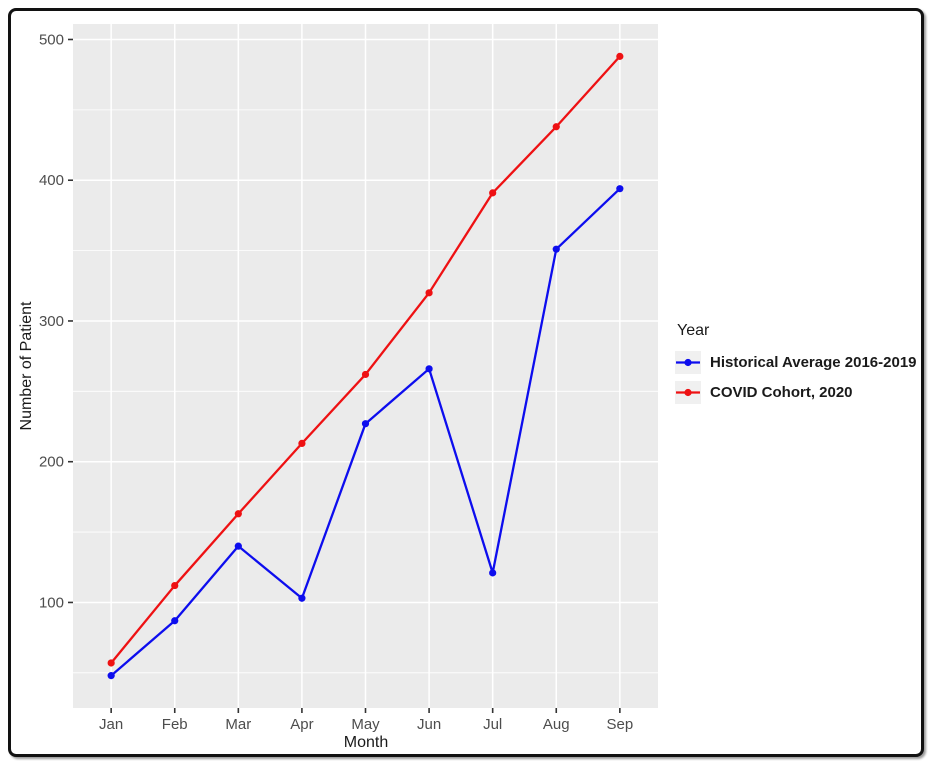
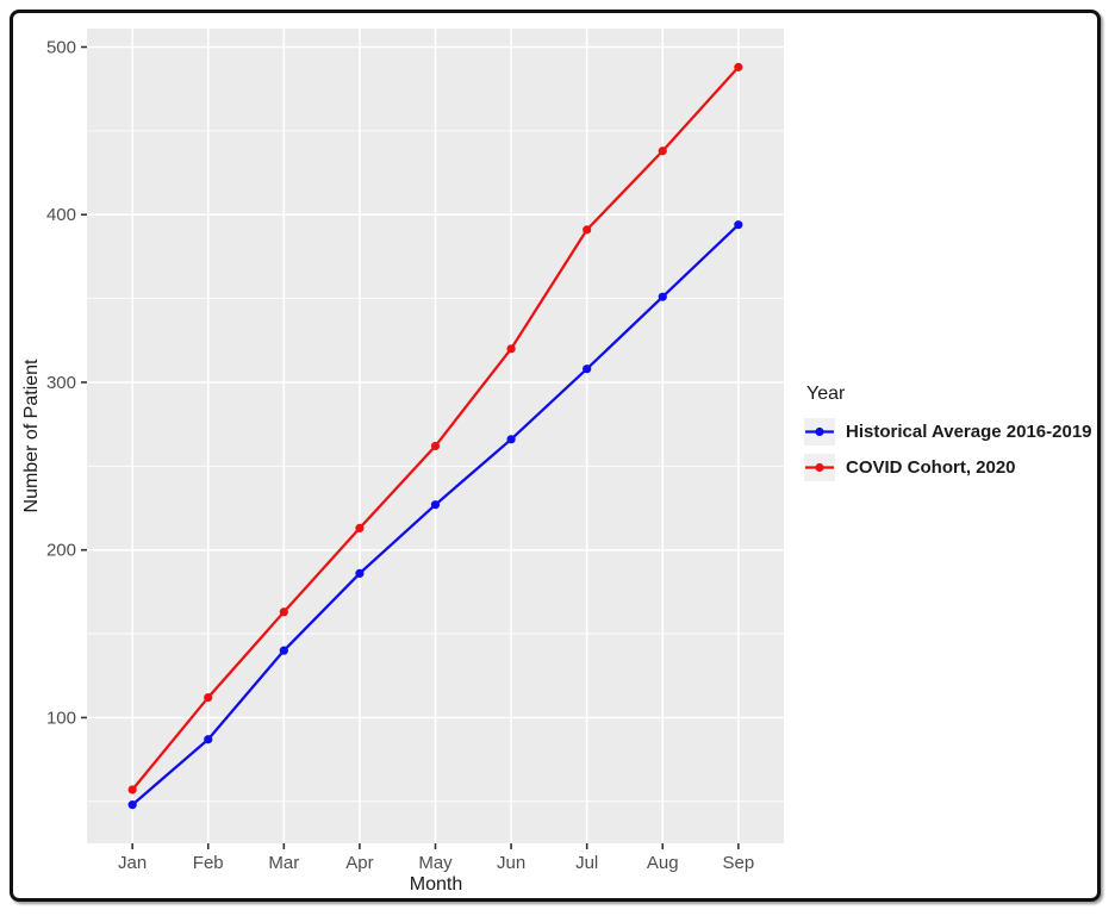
Historical Average 2016-2019/Apr: 103 -> 186
Historical Average 2016-2019/Jul: 121 -> 308
